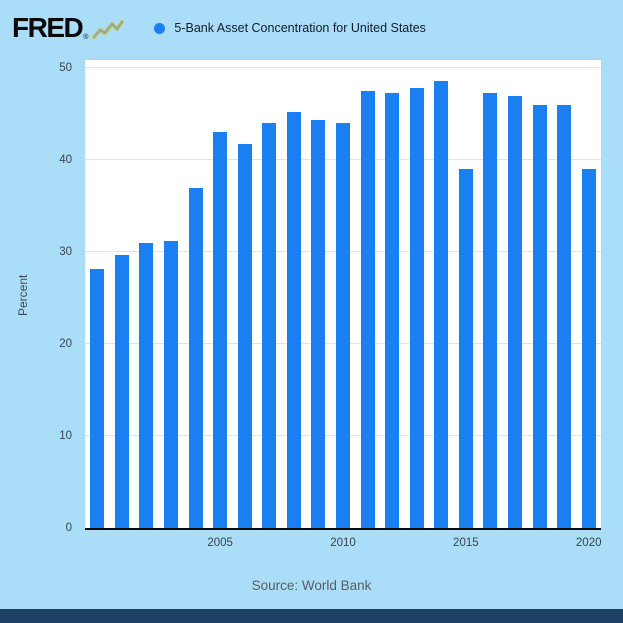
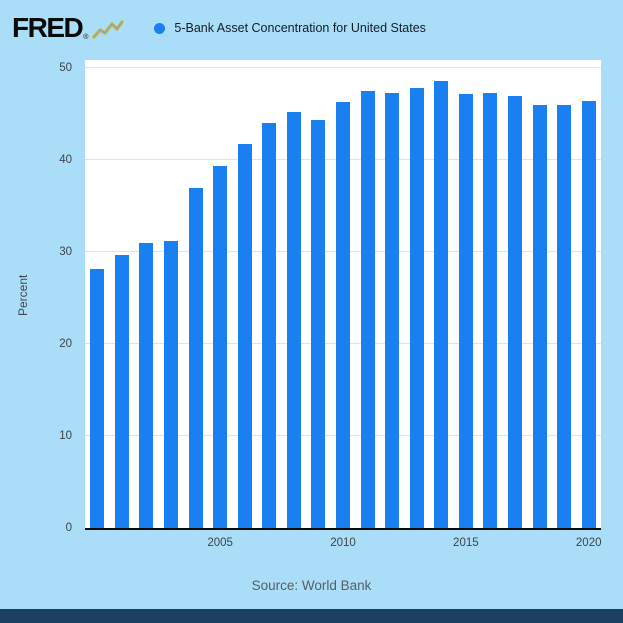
2005: 43 -> 39
2010: 44 -> 46
2015: 39 -> 47
2020: 39 -> 46
